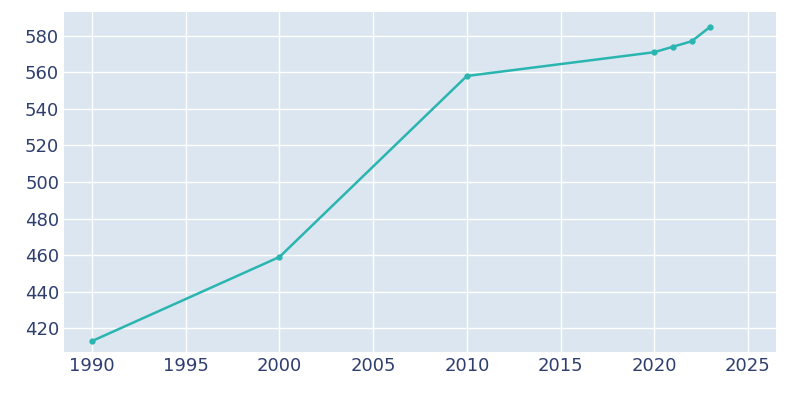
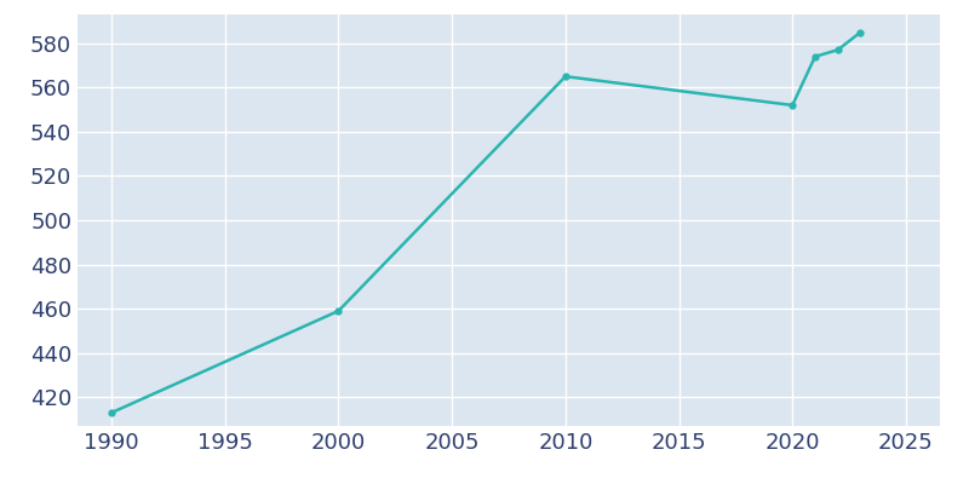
2010: 558 -> 565
2020: 571 -> 552
